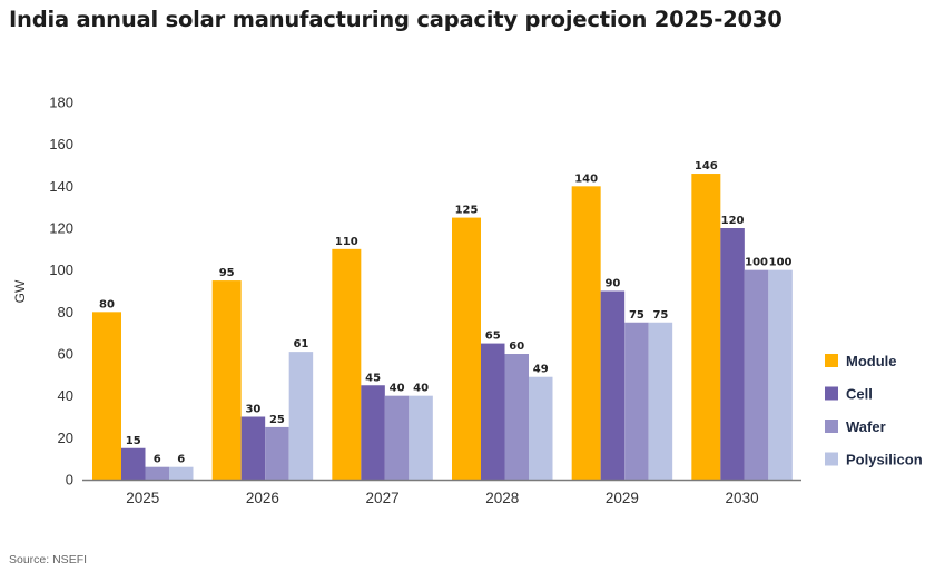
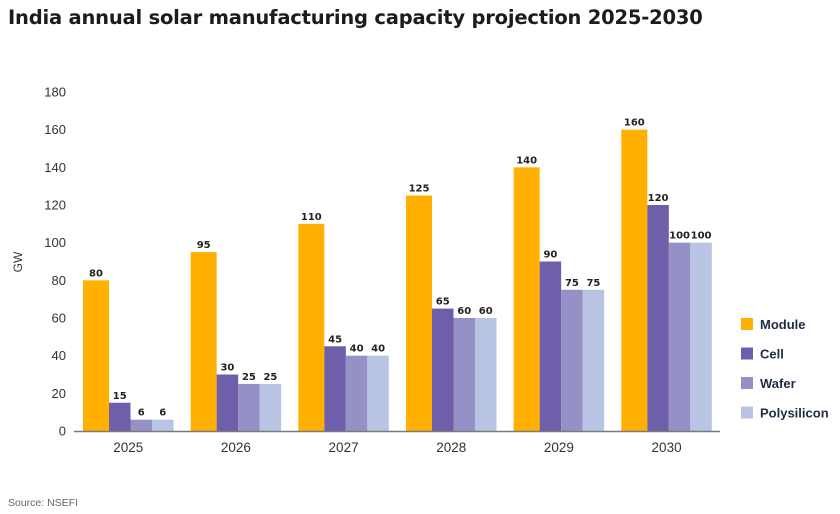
Polysilicon/2026: 61 -> 25
Polysilicon/2028: 49 -> 60
Module/2030: 146 -> 160
